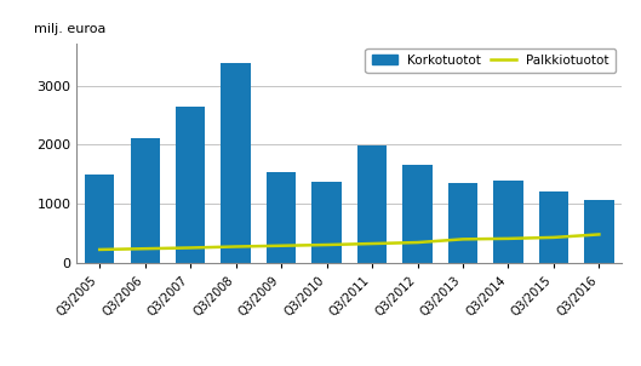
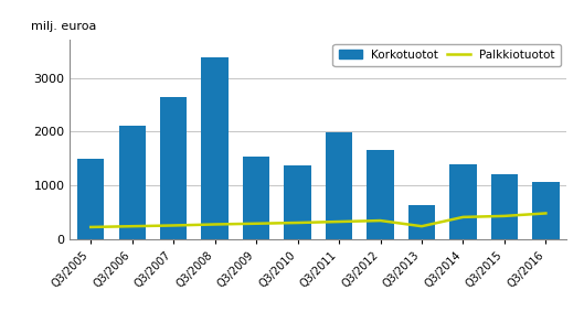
Korkotuotot/Q3/2013: 1360 -> 650
Palkkiotuotot/Q3/2013: 410 -> 250
